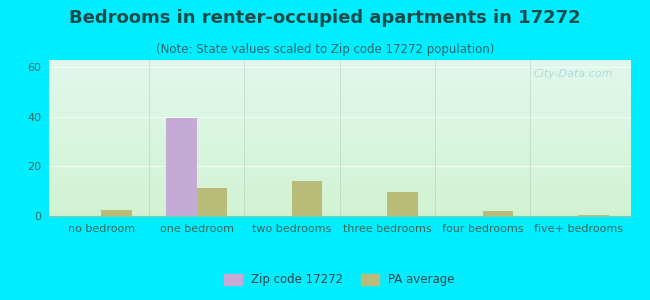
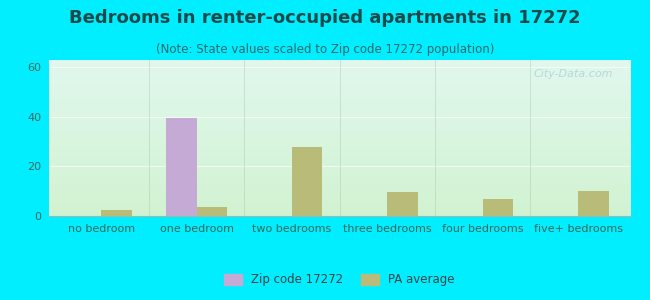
PA average/one bedroom: 11.5 -> 3.5
PA average/two bedrooms: 14.0 -> 28.0
PA average/four bedrooms: 2.0 -> 7.0
PA average/five+ bedrooms: 0.6 -> 10.0
